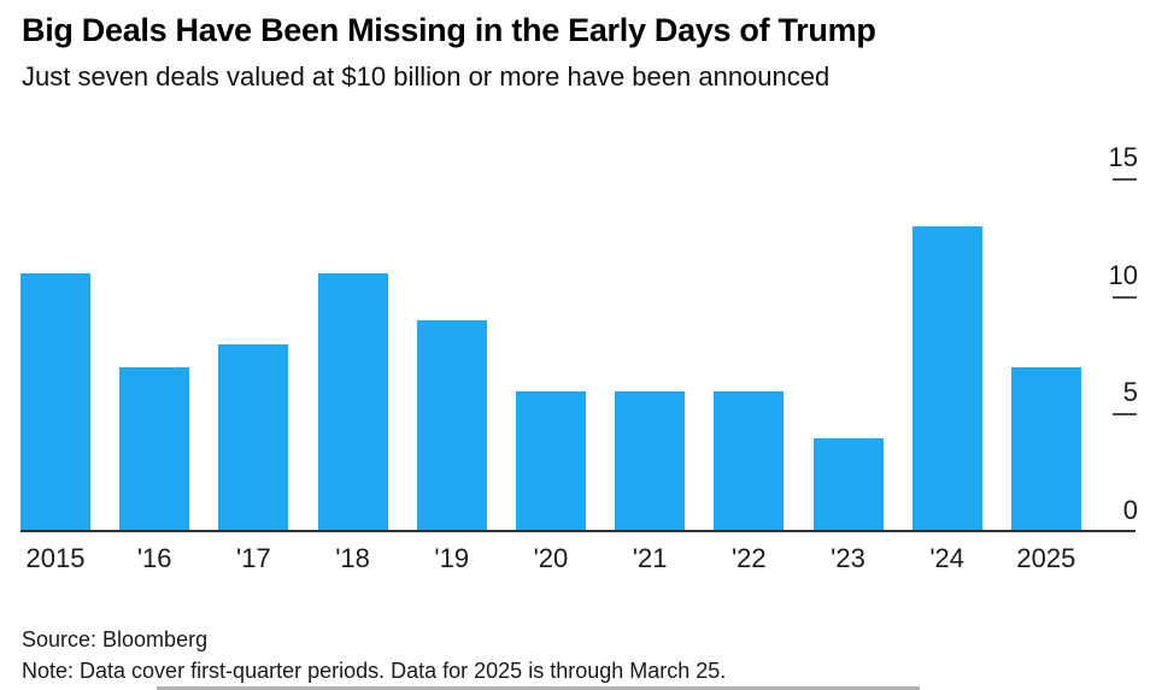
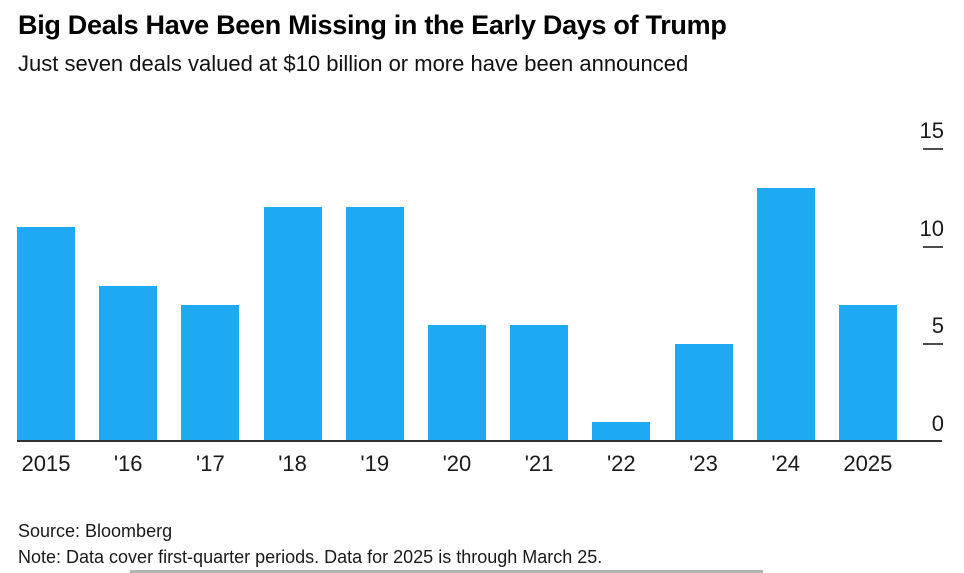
'16: 7 -> 8
'17: 8 -> 7
'18: 11 -> 12
'19: 9 -> 12
'22: 6 -> 1
'23: 4 -> 5
